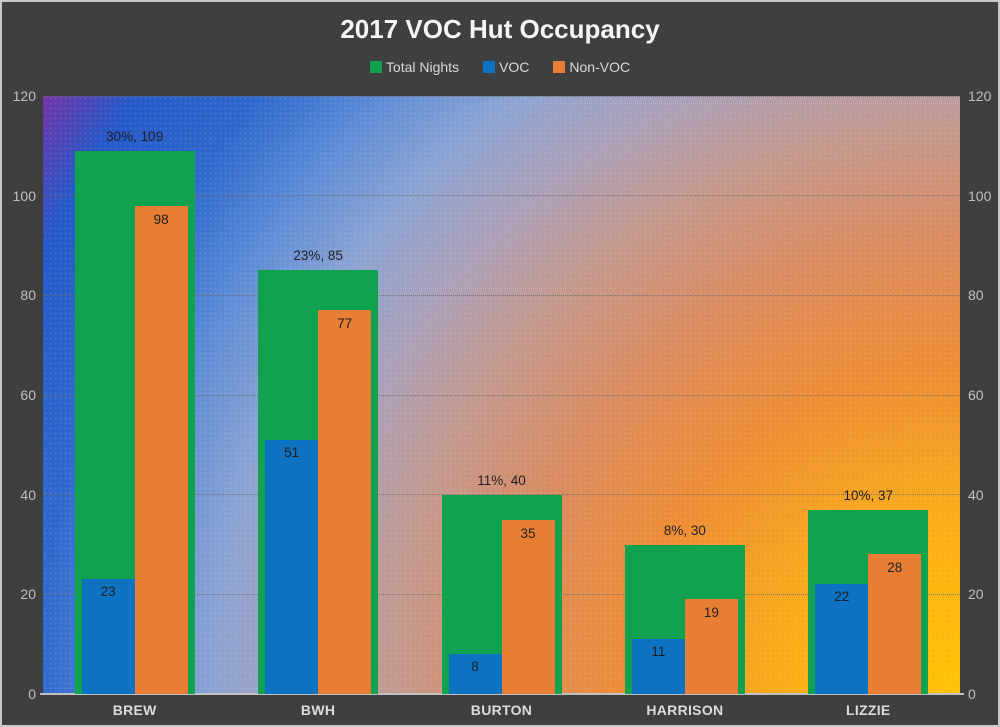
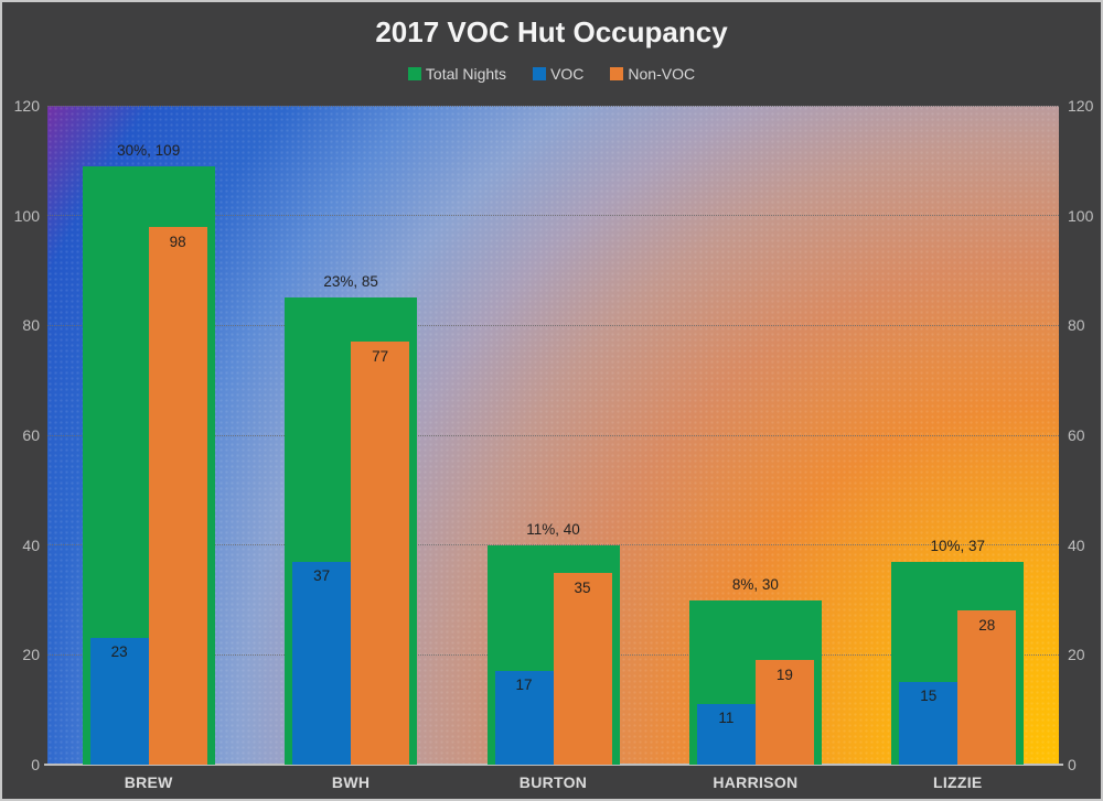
VOC/BWH: 51 -> 37
VOC/BURTON: 8 -> 17
VOC/LIZZIE: 22 -> 15
